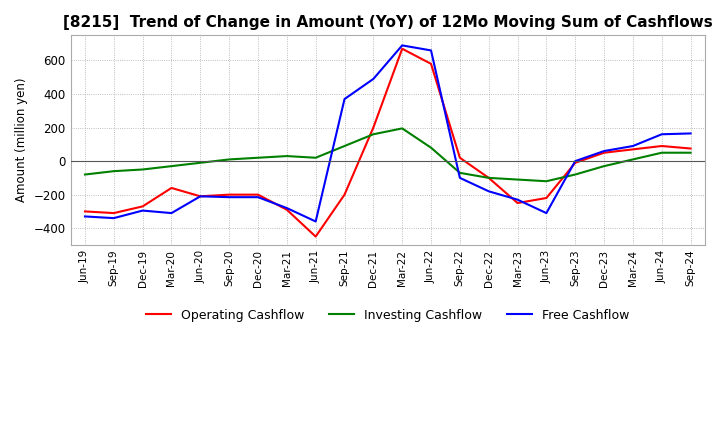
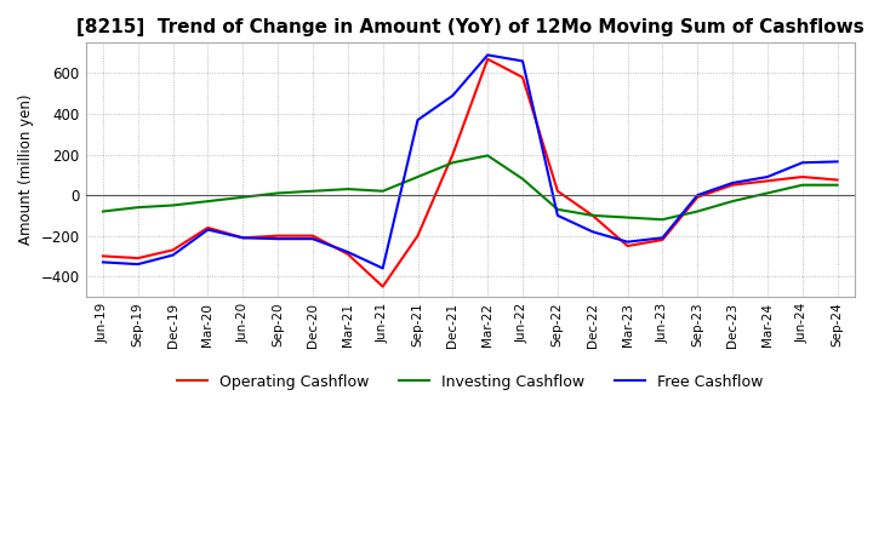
Free Cashflow/Mar-20: -310 -> -170
Free Cashflow/Jun-23: -310 -> -210
